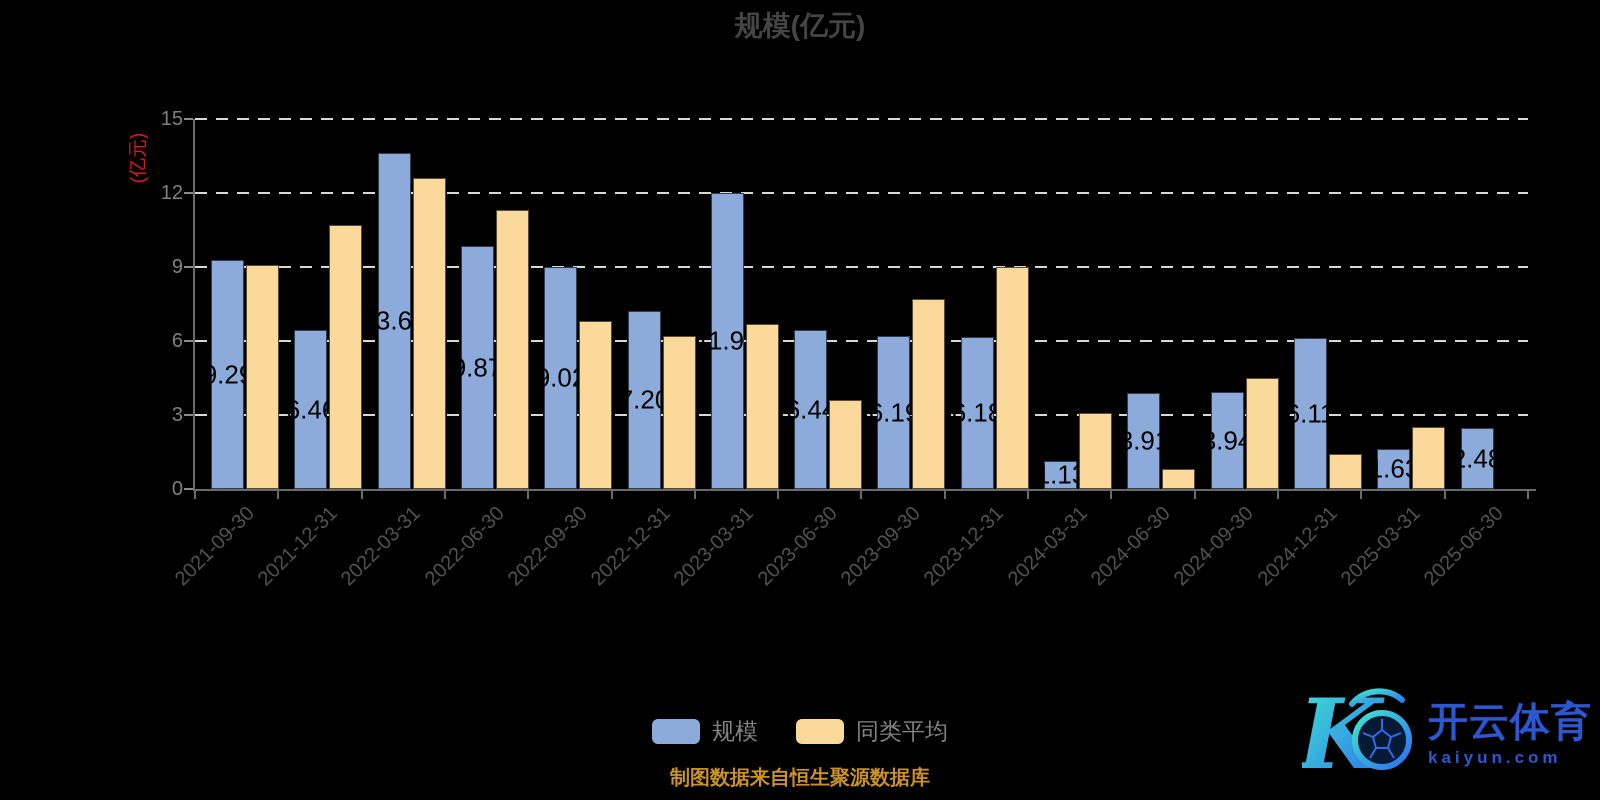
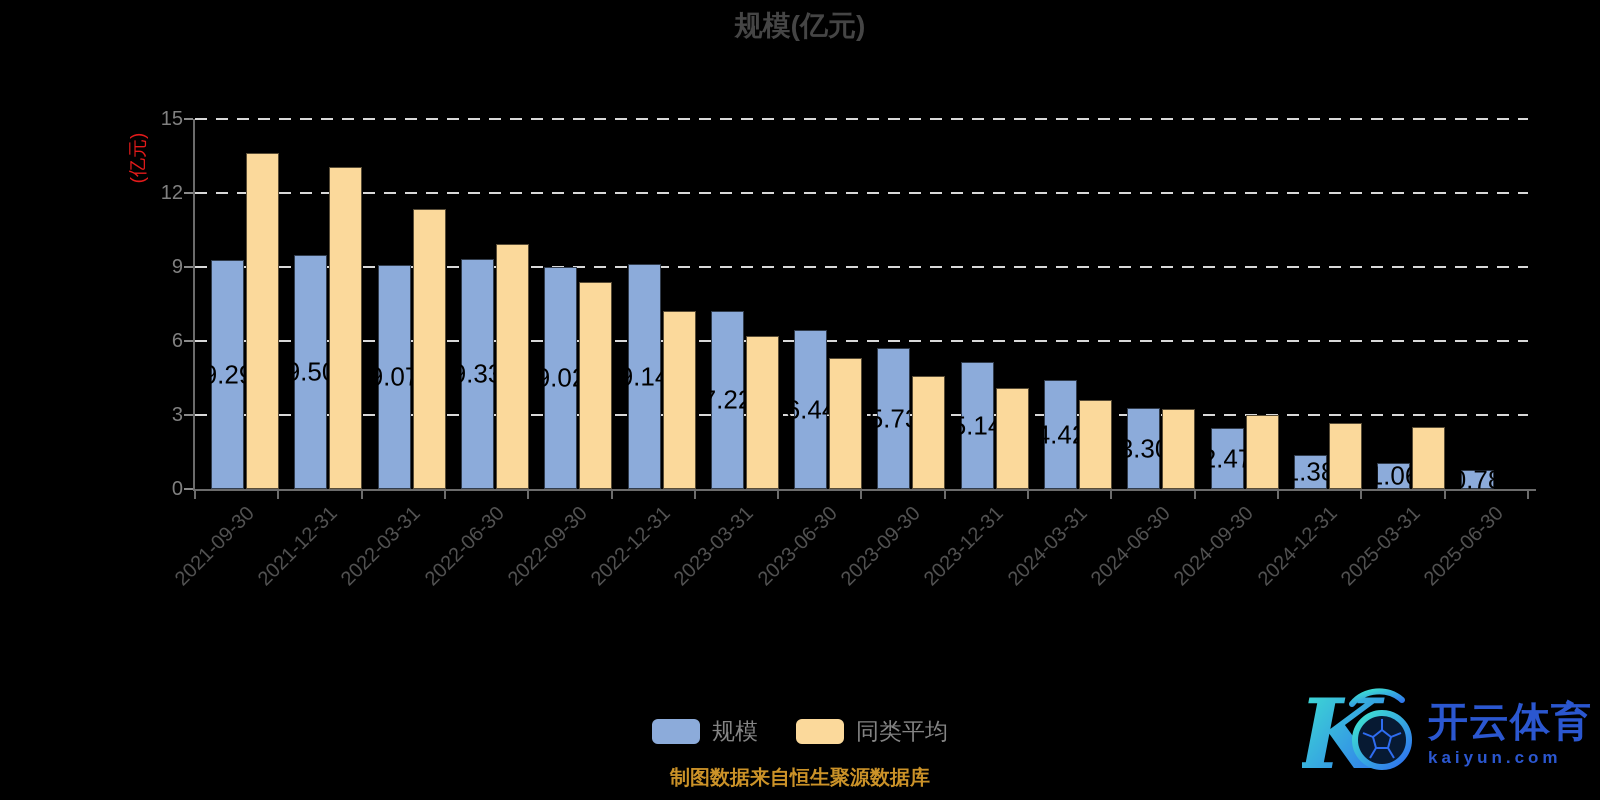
同类平均/2021-09-30: 9.1 -> 13.6
规模/2021-12-31: 6.46 -> 9.50
同类平均/2021-12-31: 10.7 -> 13.1
规模/2022-03-31: 13.61 -> 9.07
同类平均/2022-03-31: 12.6 -> 11.4
规模/2022-06-30: 9.87 -> 9.33
同类平均/2022-06-30: 11.3 -> 9.9
同类平均/2022-09-30: 6.8 -> 8.4
规模/2022-12-31: 7.20 -> 9.14
同类平均/2022-12-31: 6.2 -> 7.2
规模/2023-03-31: 11.98 -> 7.22
同类平均/2023-03-31: 6.7 -> 6.2
同类平均/2023-06-30: 3.6 -> 5.3
规模/2023-09-30: 6.19 -> 5.73
同类平均/2023-09-30: 7.7 -> 4.6
规模/2023-12-31: 6.18 -> 5.14
同类平均/2023-12-31: 9.0 -> 4.1
规模/2024-03-31: 1.13 -> 4.42
同类平均/2024-03-31: 3.1 -> 3.6
规模/2024-06-30: 3.91 -> 3.30
同类平均/2024-06-30: 0.8 -> 3.2
规模/2024-09-30: 3.94 -> 2.47
同类平均/2024-09-30: 4.5 -> 3.0
规模/2024-12-31: 6.11 -> 1.38
同类平均/2024-12-31: 1.4 -> 2.7
规模/2025-03-31: 1.63 -> 1.06
规模/2025-06-30: 2.48 -> 0.78
